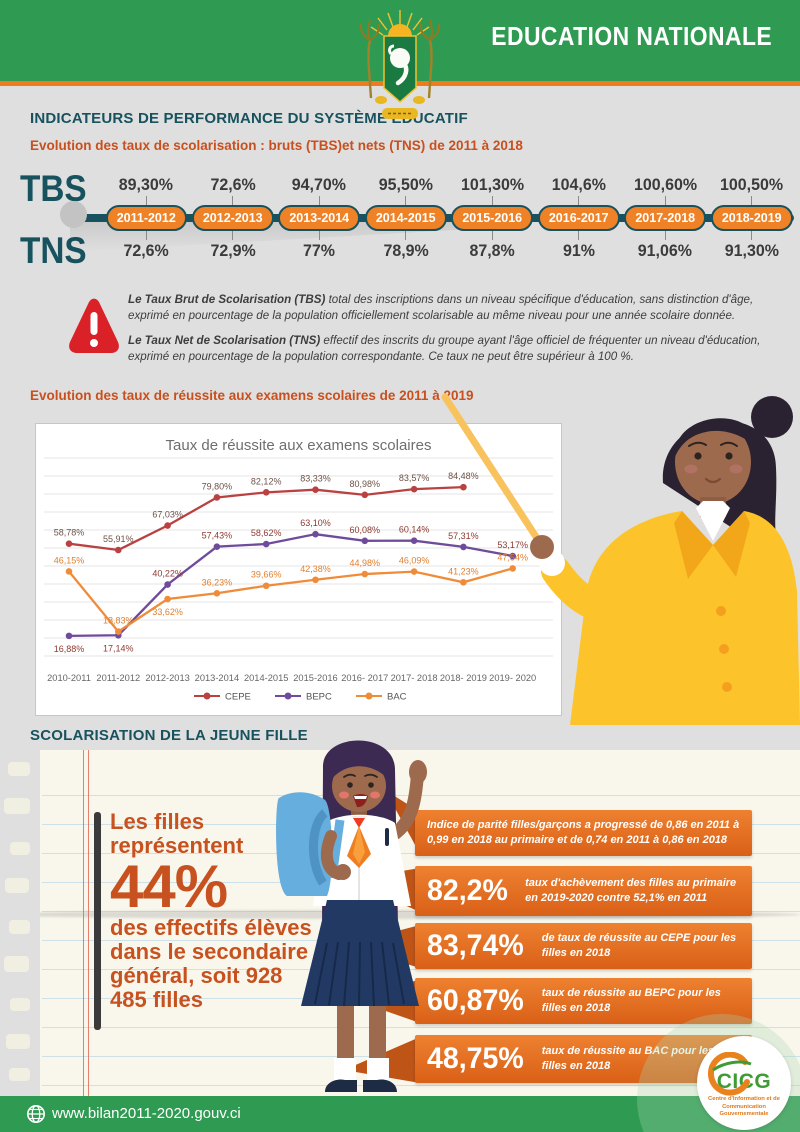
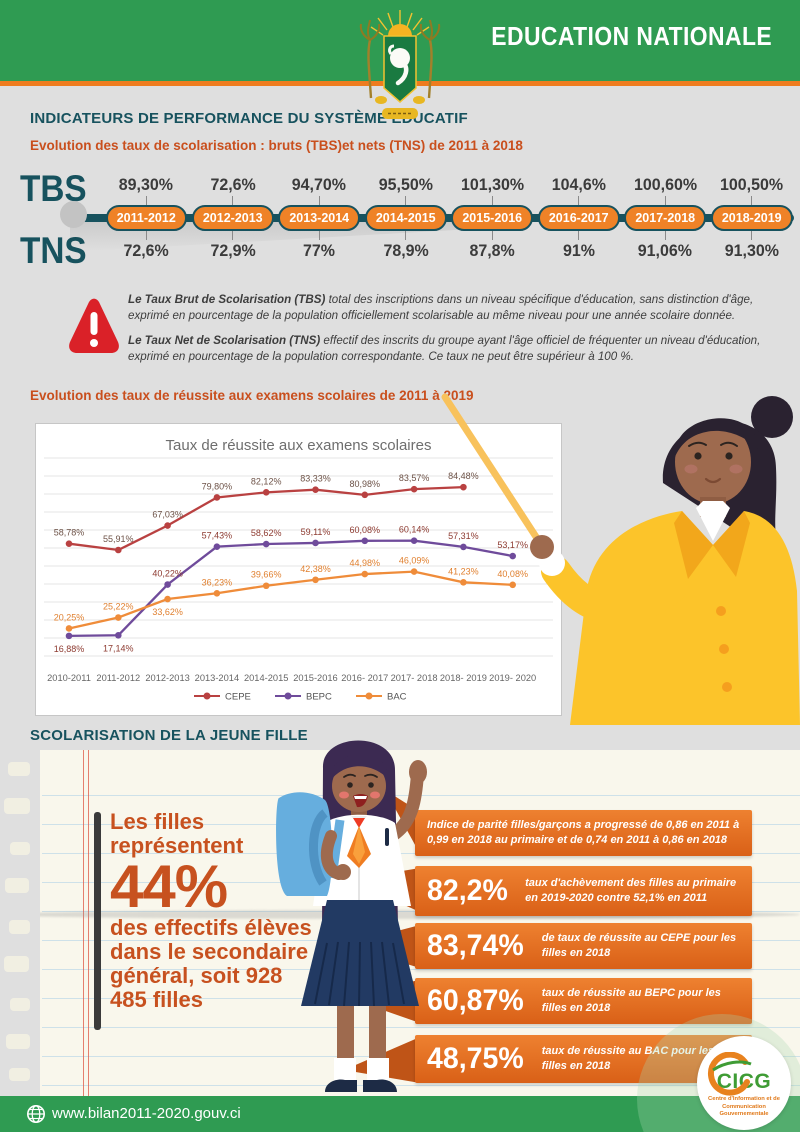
BAC/2010-2011: 46,15% -> 20,25%
BAC/2011-2012: 18,83% -> 25,22%
BEPC/2015-2016: 63,10% -> 59,11%
BAC/2019- 2020: 47,54% -> 40,08%
